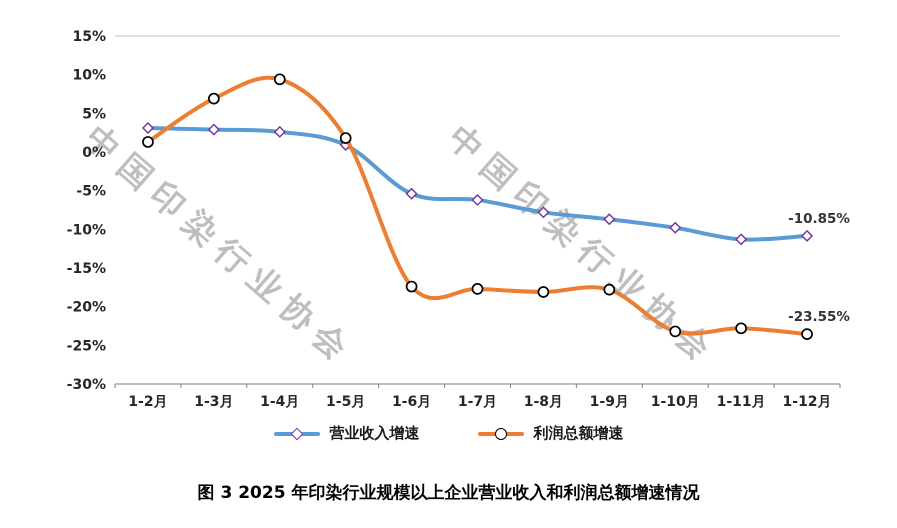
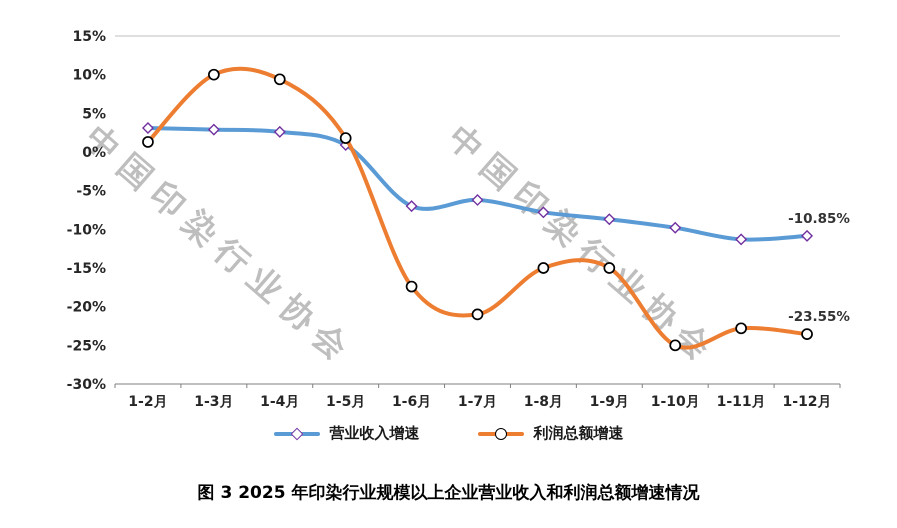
利润总额增速/1-3月: 7% -> 10%
营业收入增速/1-6月: -5% -> -7%
利润总额增速/1-7月: -18% -> -21%
利润总额增速/1-8月: -18% -> -15%
利润总额增速/1-9月: -18% -> -15%
利润总额增速/1-10月: -23% -> -25%
